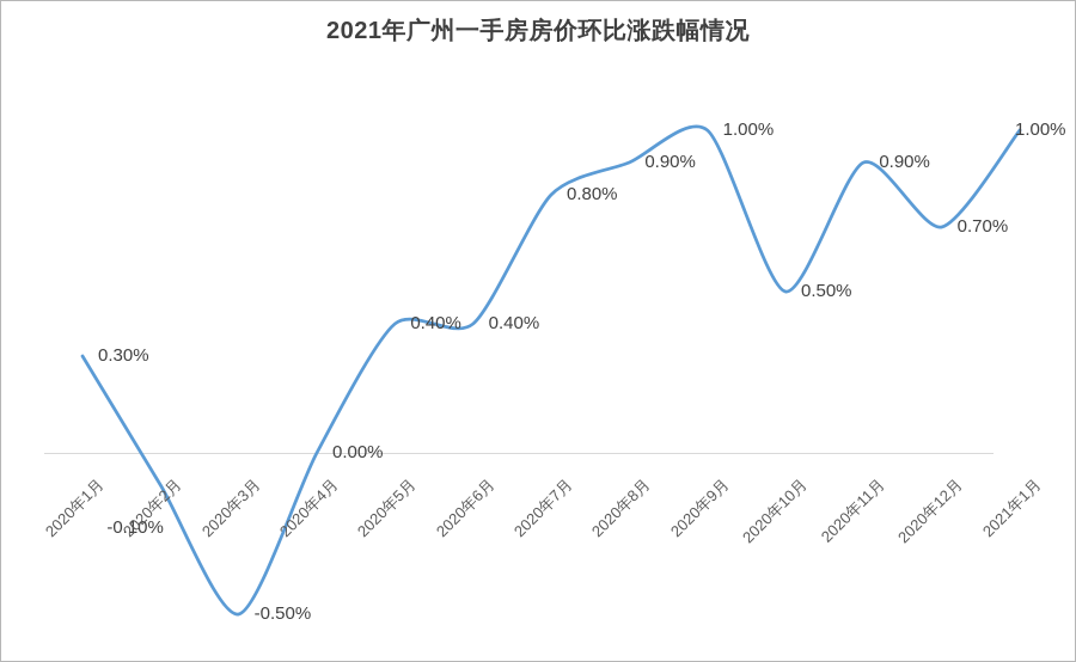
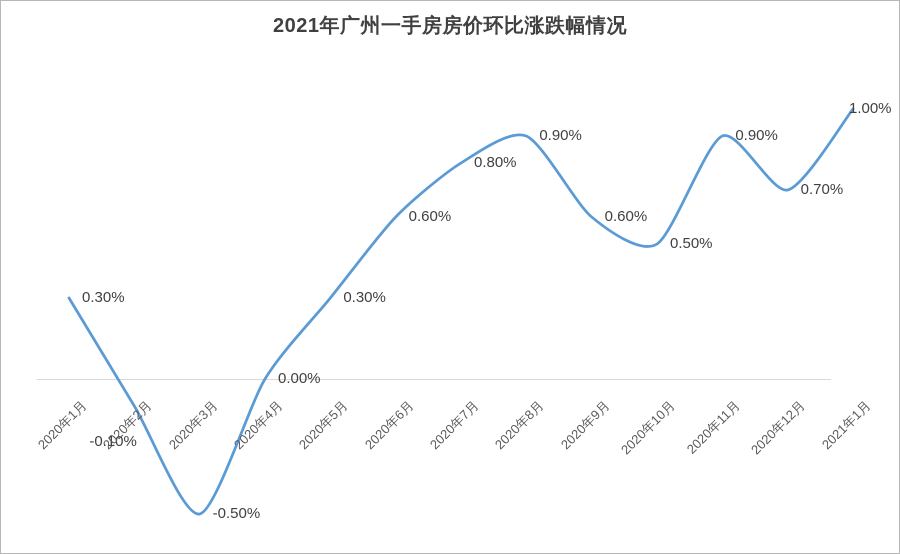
2020年5月: 0.40% -> 0.30%
2020年6月: 0.40% -> 0.60%
2020年9月: 1.00% -> 0.60%
